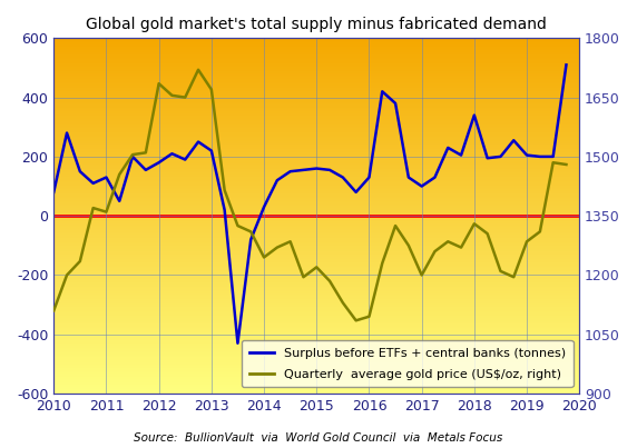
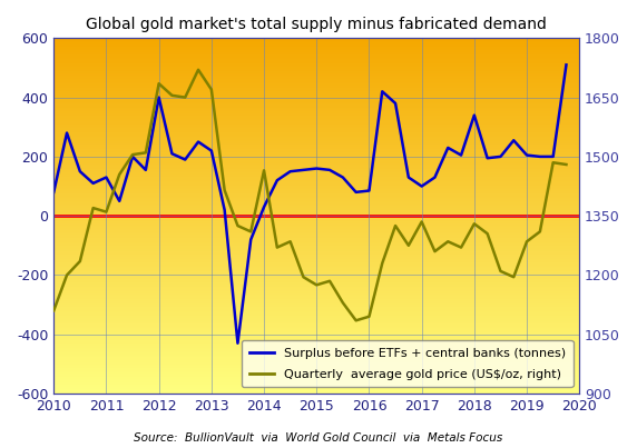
Surplus before ETFs + central banks (tonnes)/2012: 180 -> 400
Quarterly average gold price (US$/oz, right)/2014: 1245 -> 1465
Quarterly average gold price (US$/oz, right)/2015: 1220 -> 1175
Surplus before ETFs + central banks (tonnes)/2016: 130 -> 85
Quarterly average gold price (US$/oz, right)/2017: 1200 -> 1335
